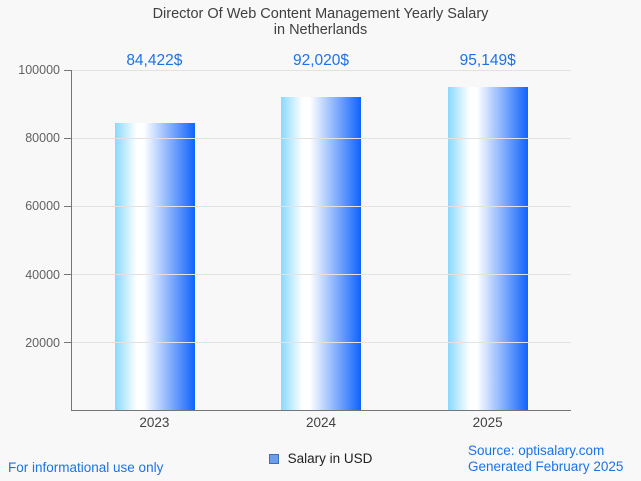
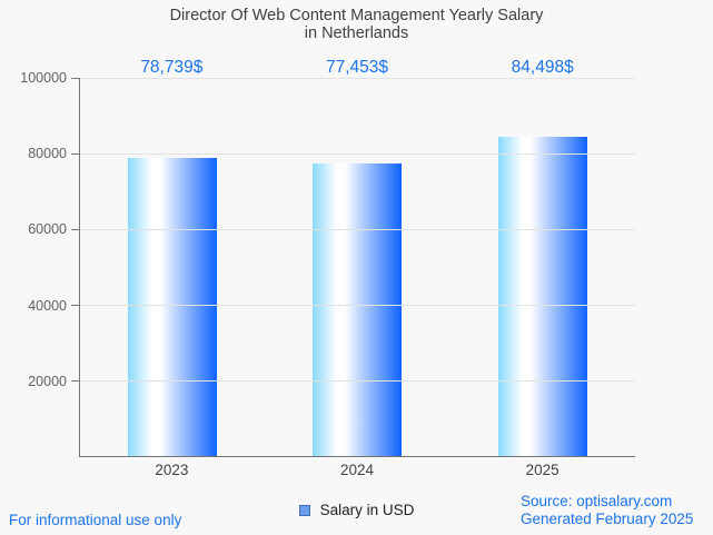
2023: 84,422 -> 78,739
2024: 92,020 -> 77,453
2025: 95,149 -> 84,498
